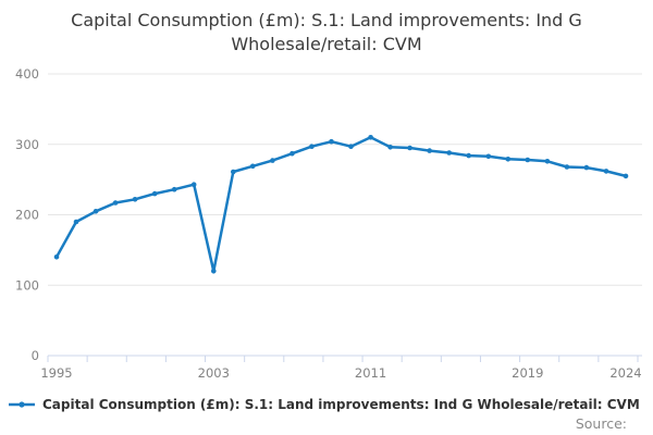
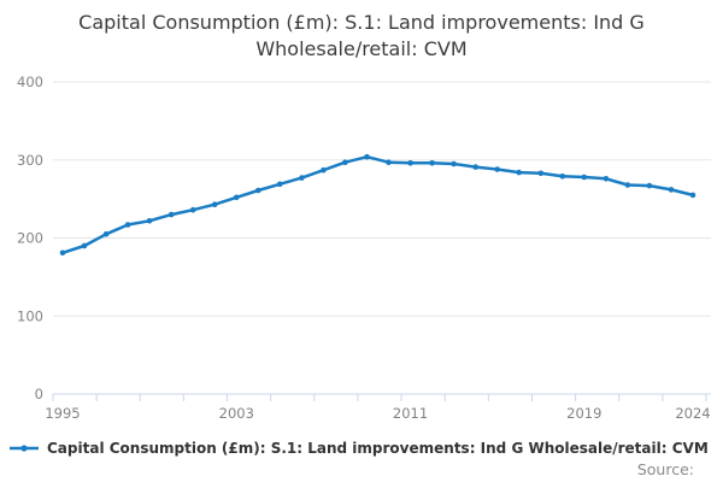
1995: 140 -> 180
2003: 120 -> 250
2011: 310 -> 300
